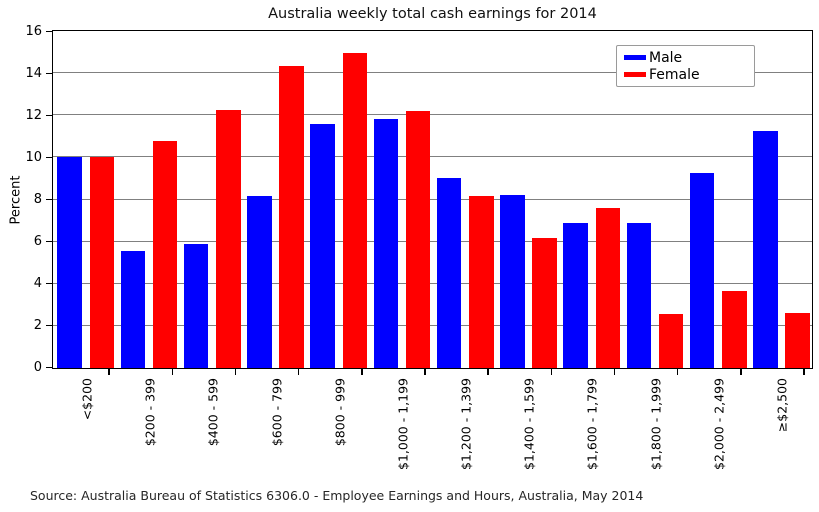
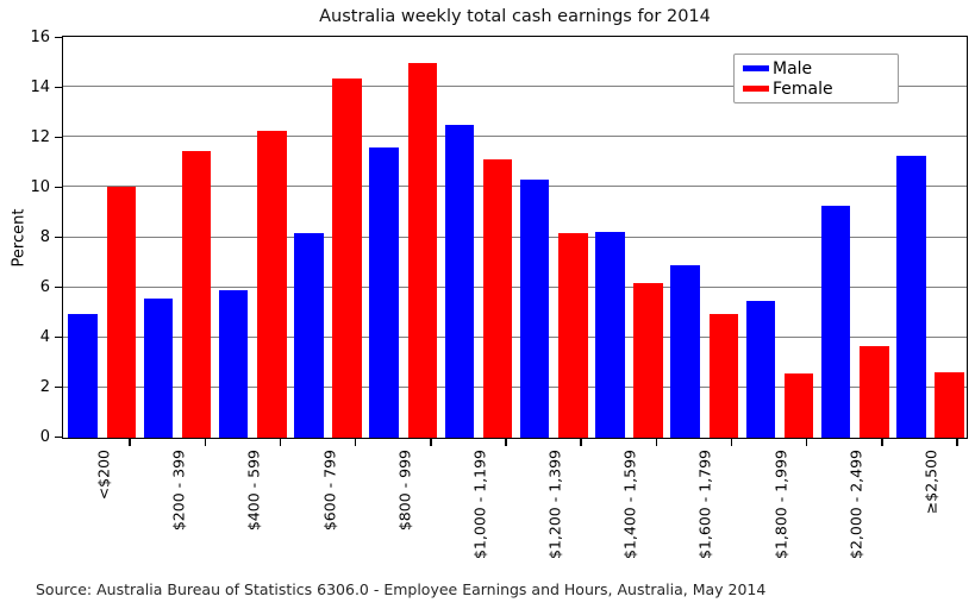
Male/<$200: 10.0 -> 5.0
Female/$200 - 399: 10.8 -> 11.4
Male/$1,000 - 1,199: 11.8 -> 12.5
Female/$1,000 - 1,199: 12.2 -> 11.1
Male/$1,200 - 1,399: 9.0 -> 10.3
Female/$1,600 - 1,799: 7.6 -> 5.0
Male/$1,800 - 1,999: 6.9 -> 5.5
